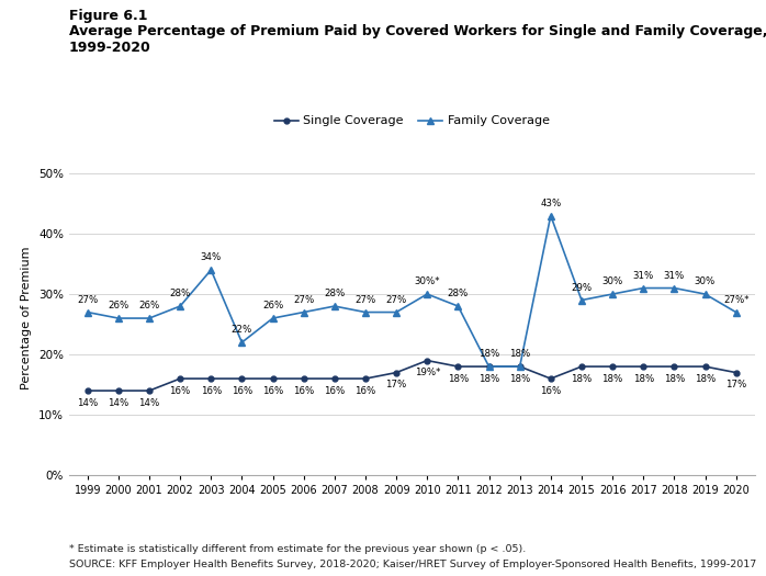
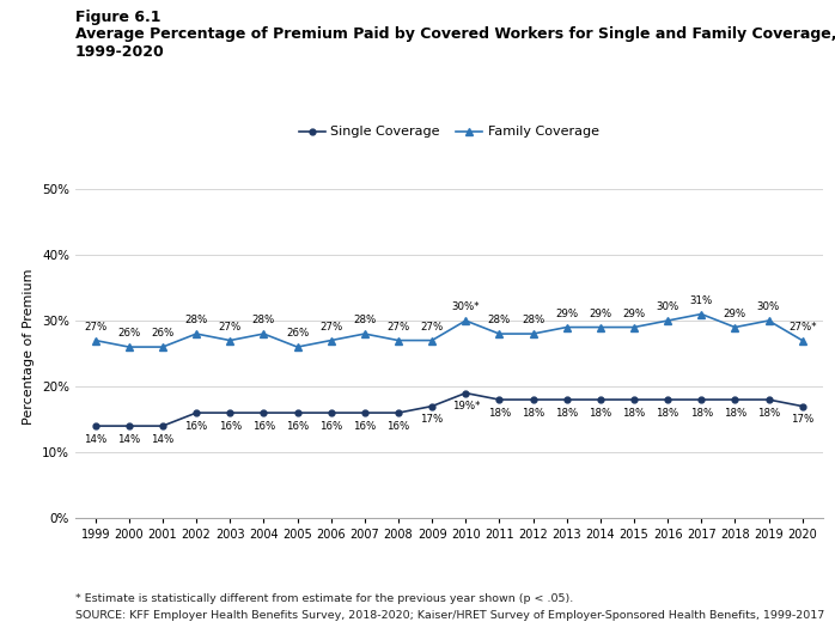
Family Coverage/2003: 34% -> 27%
Family Coverage/2004: 22% -> 28%
Family Coverage/2012: 18% -> 28%
Family Coverage/2013: 18% -> 29%
Single Coverage/2014: 16% -> 18%
Family Coverage/2014: 43% -> 29%
Family Coverage/2018: 31% -> 29%
